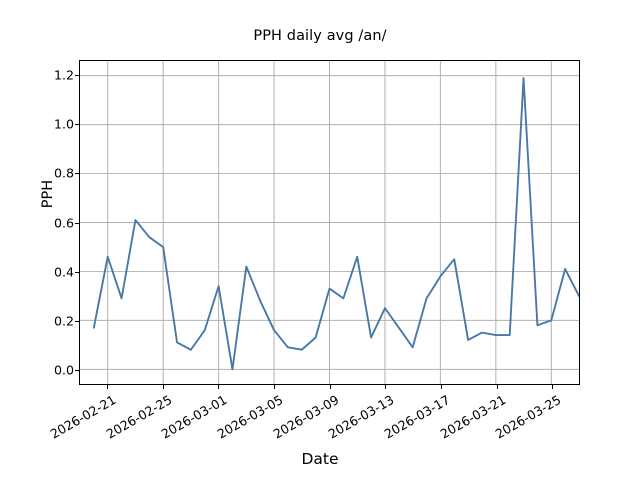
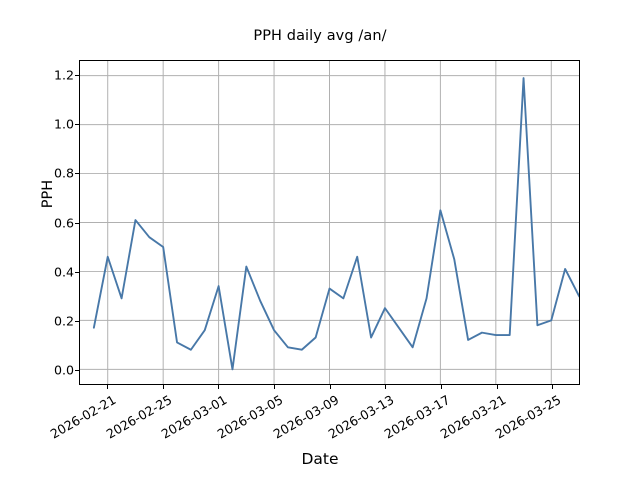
2026-03-17: 0.38 -> 0.65
